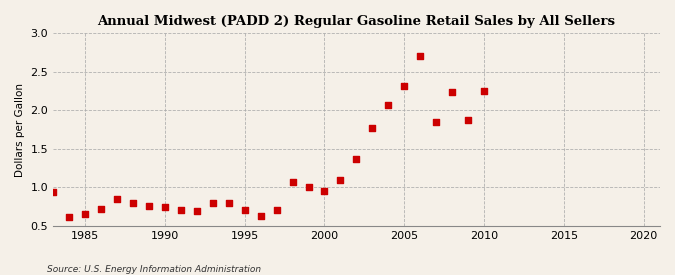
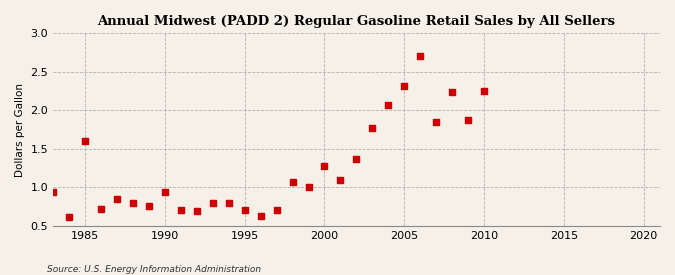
1985: 0.65 -> 1.60
1990: 0.74 -> 0.94
2000: 0.95 -> 1.28
